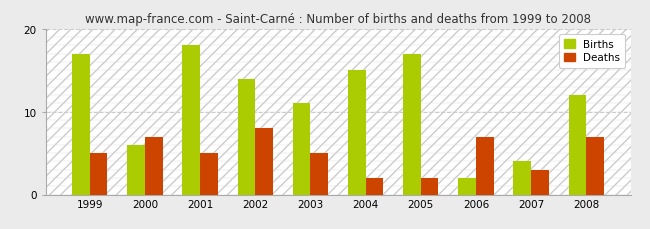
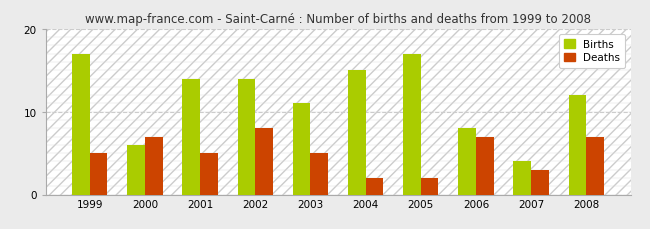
Births/2001: 18 -> 14
Births/2006: 2 -> 8
